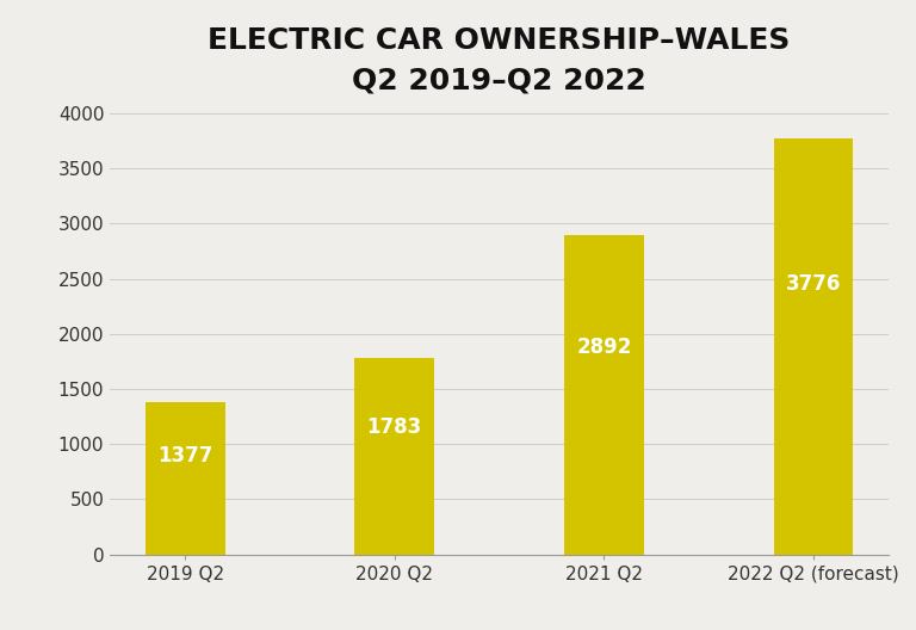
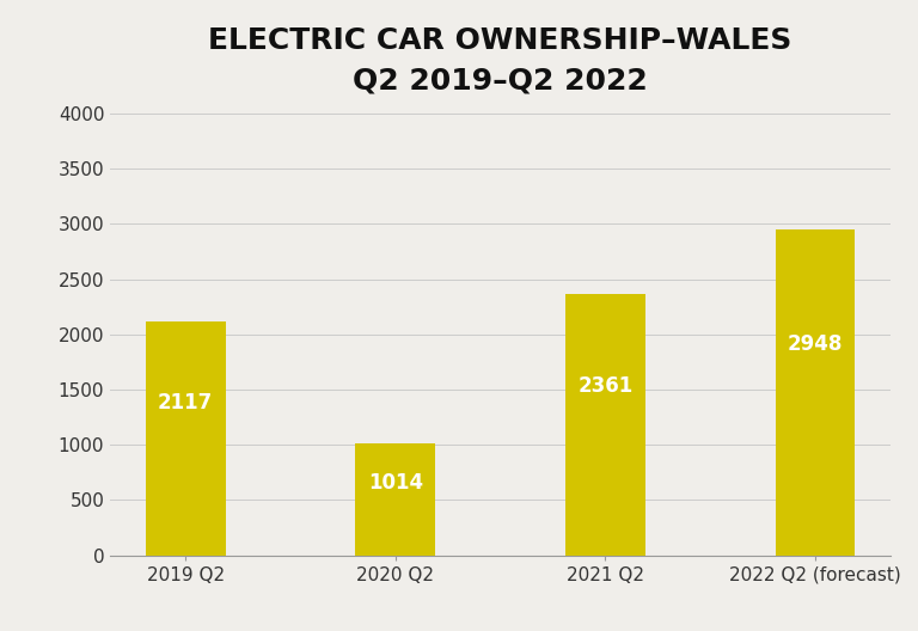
2019 Q2: 1377 -> 2117
2020 Q2: 1783 -> 1014
2021 Q2: 2892 -> 2361
2022 Q2 (forecast): 3776 -> 2948
